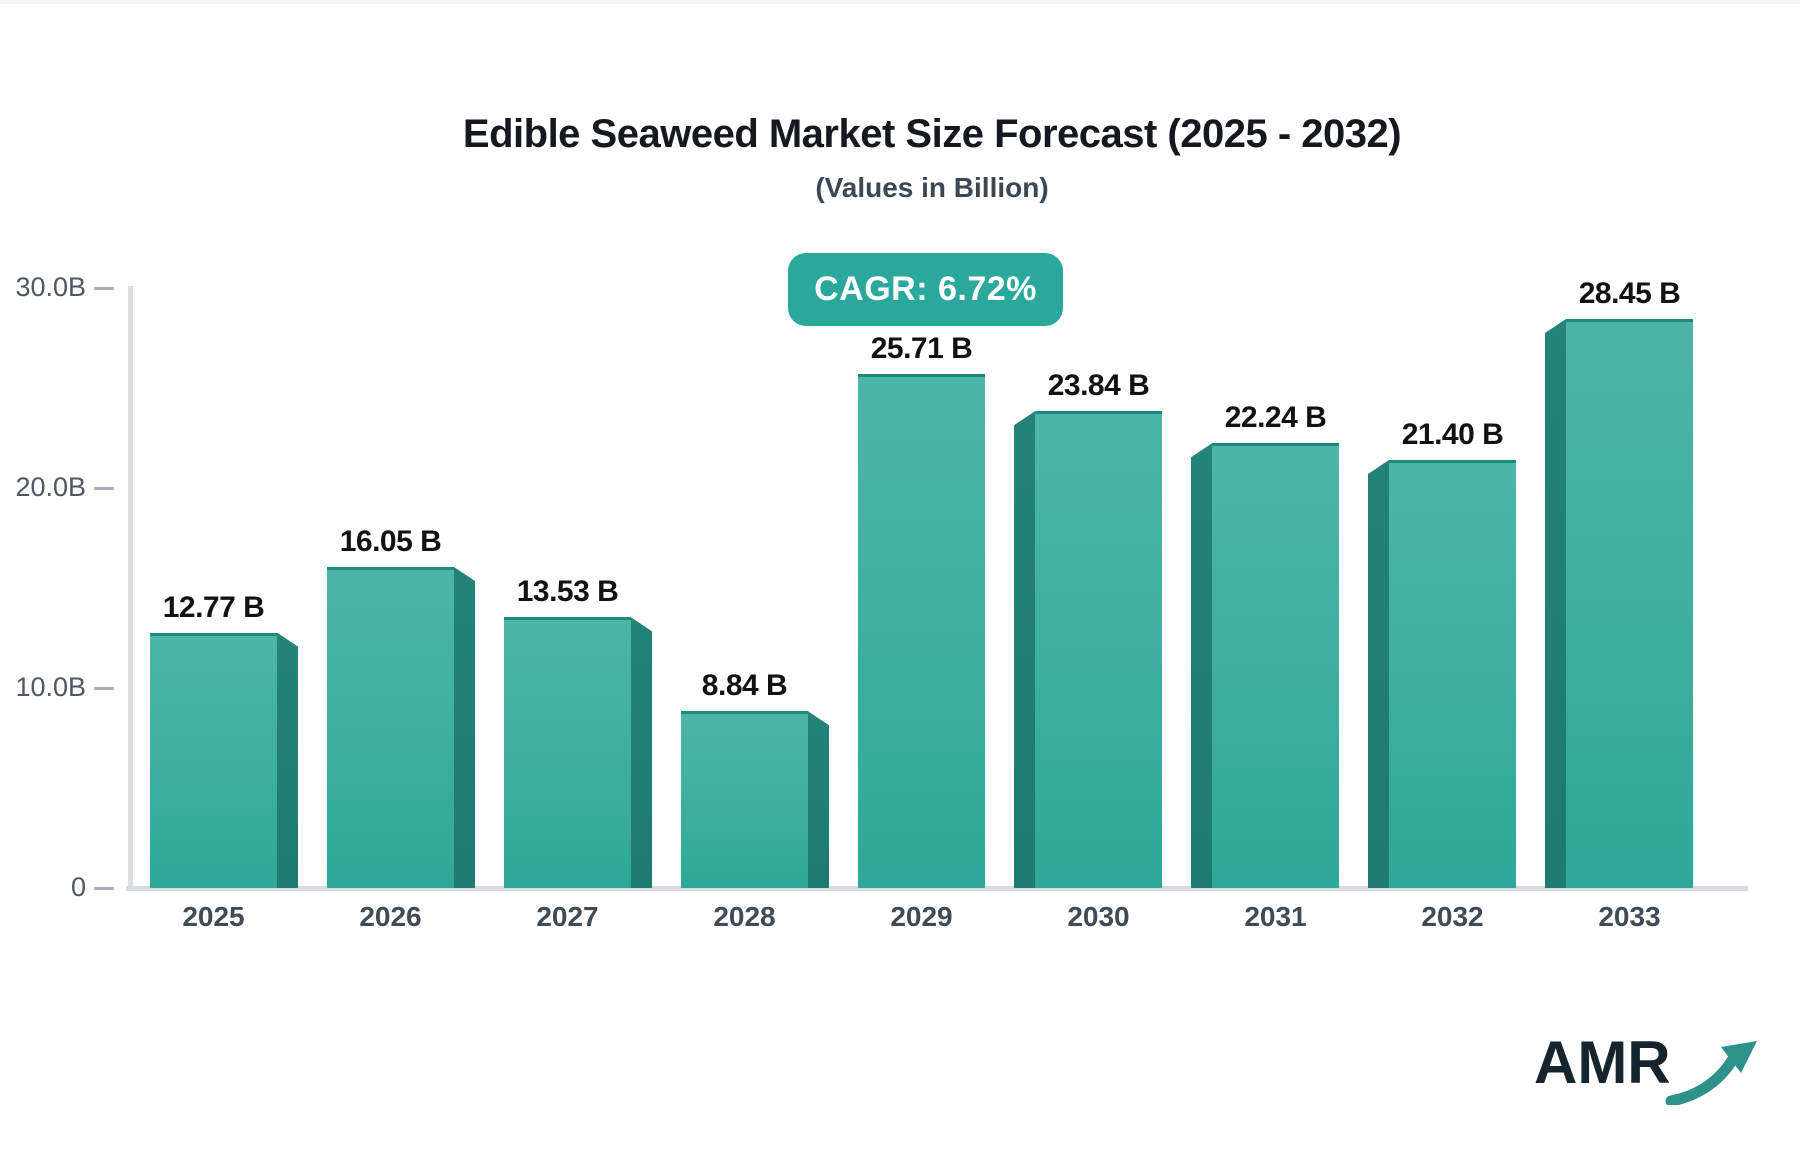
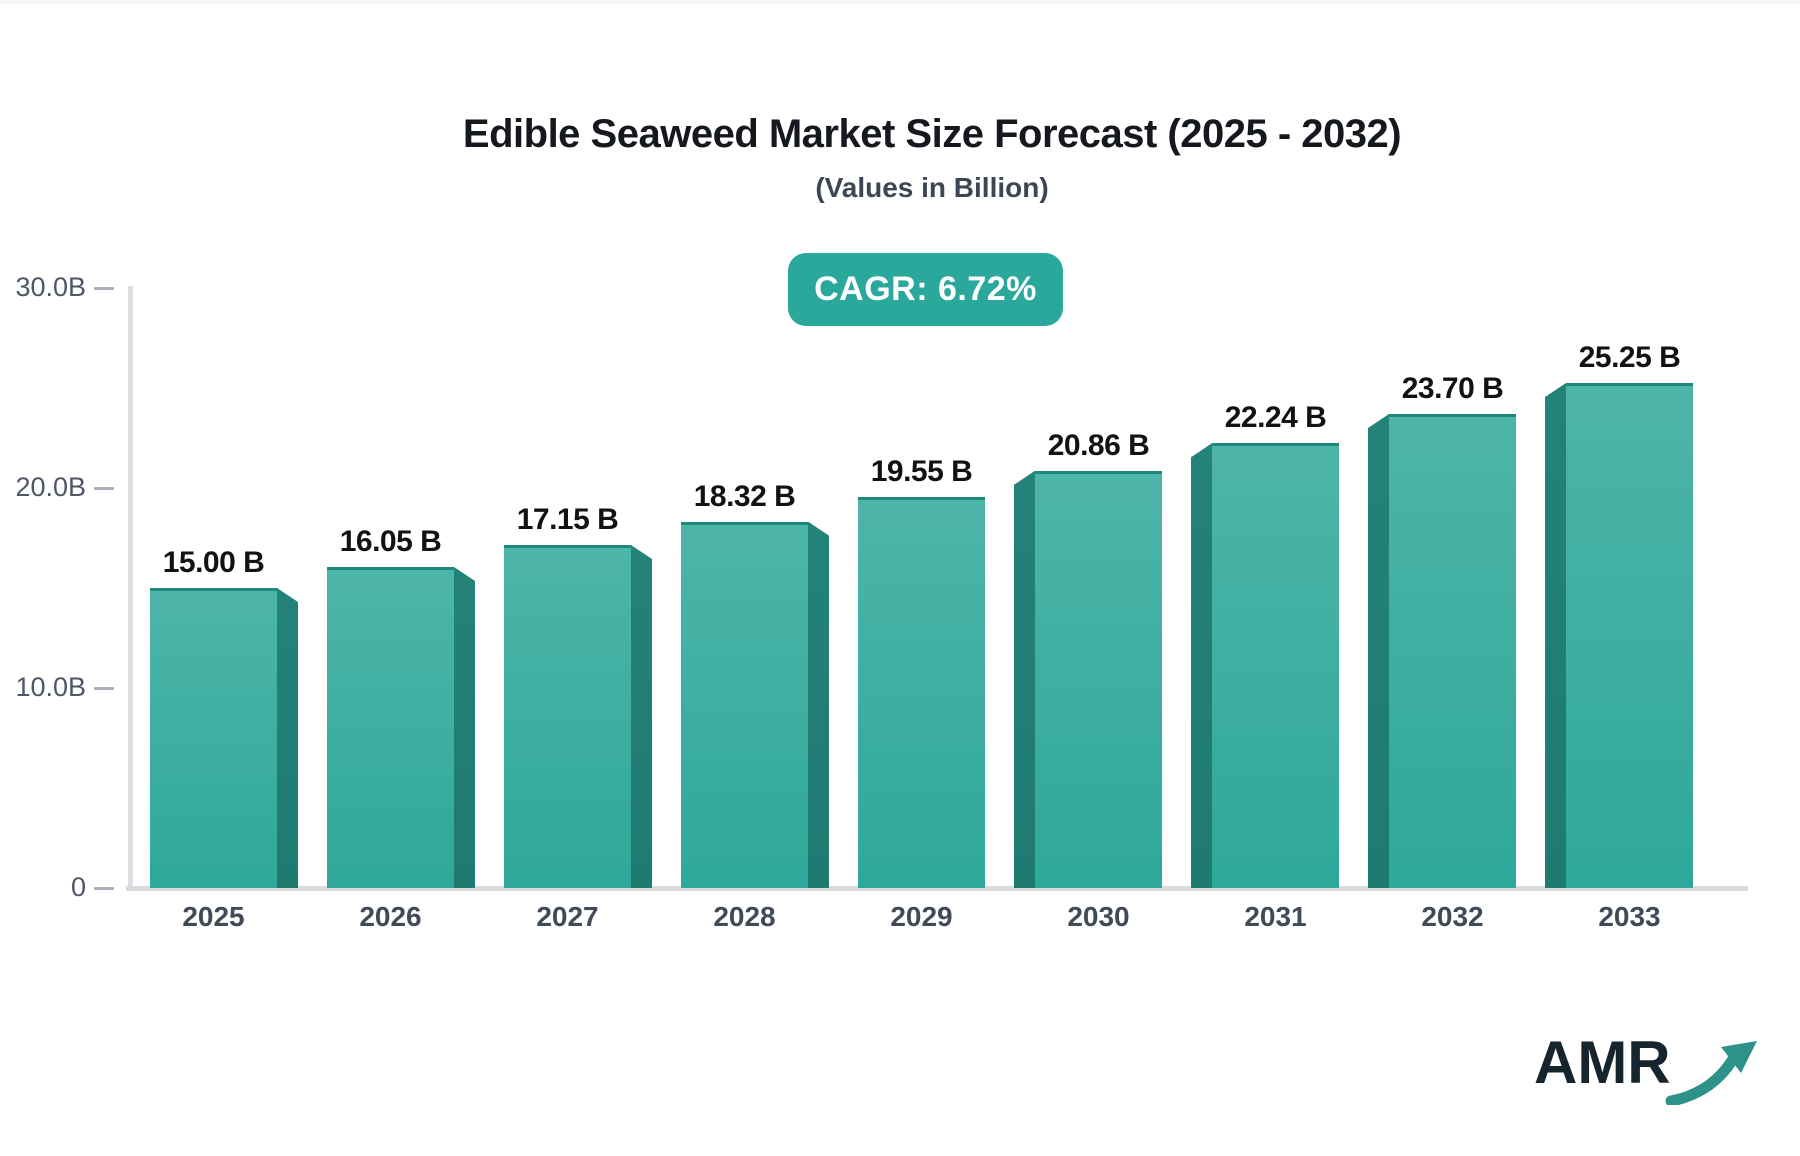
2025: 12.77 -> 15.00
2027: 13.53 -> 17.15
2028: 8.84 -> 18.32
2029: 25.71 -> 19.55
2030: 23.84 -> 20.86
2032: 21.40 -> 23.70
2033: 28.45 -> 25.25
